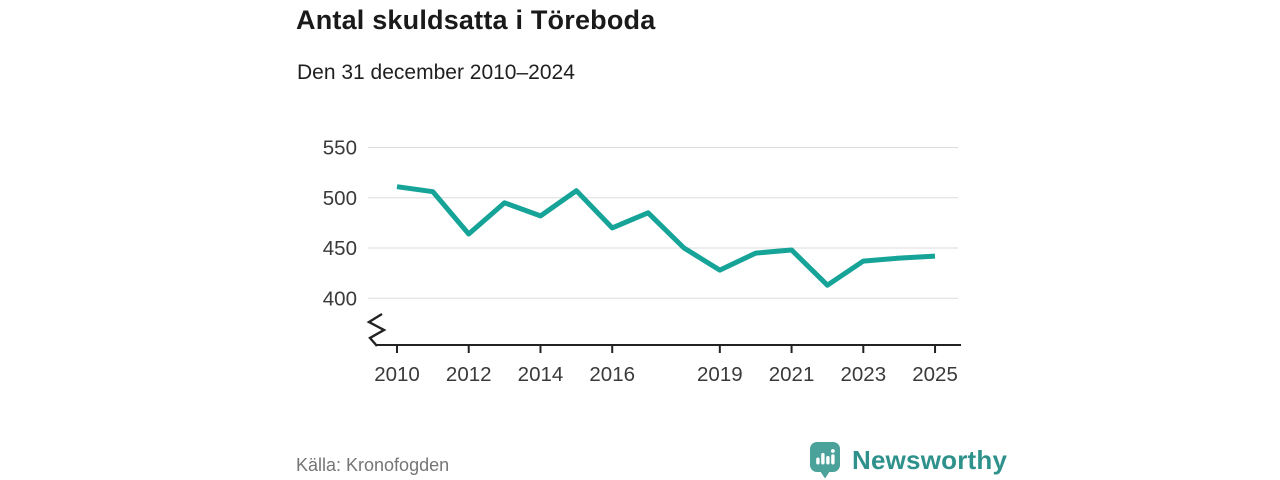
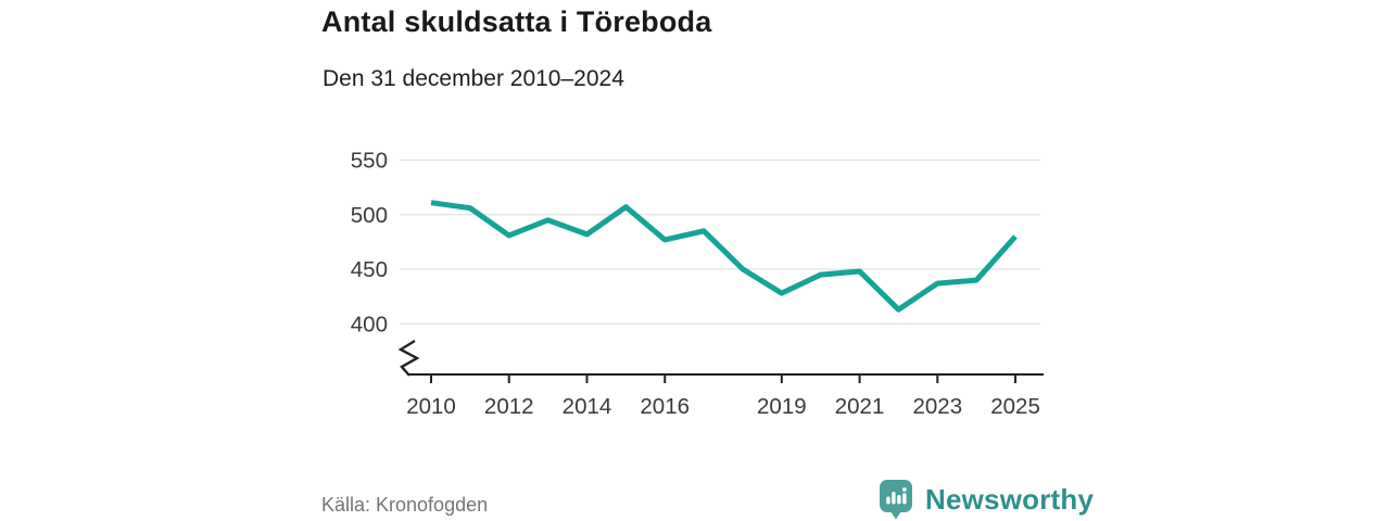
2012: 464 -> 481
2016: 470 -> 477
2025: 442 -> 480
